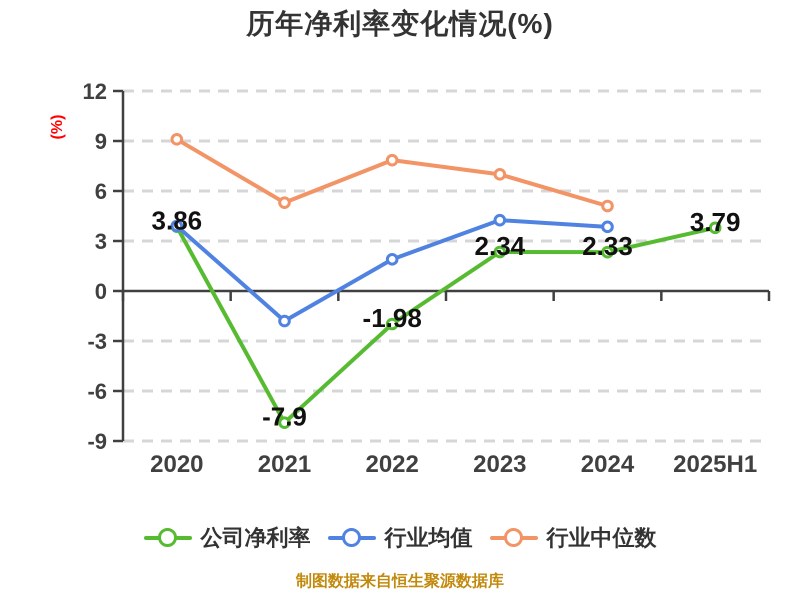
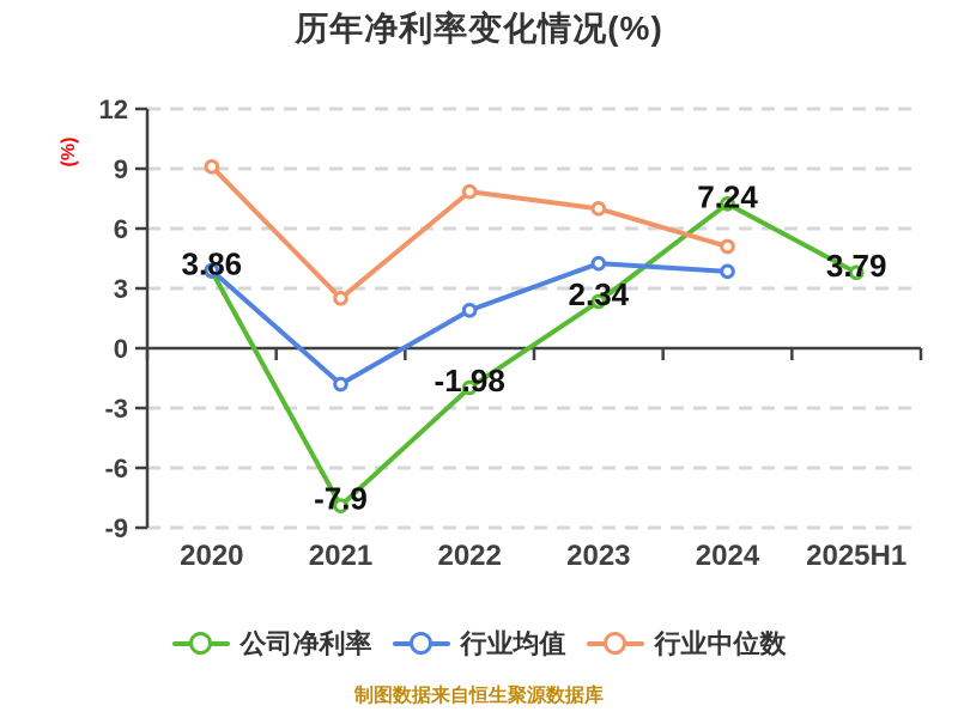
行业中位数/2021: 5.3 -> 2.5
公司净利率/2024: 2.33 -> 7.24
